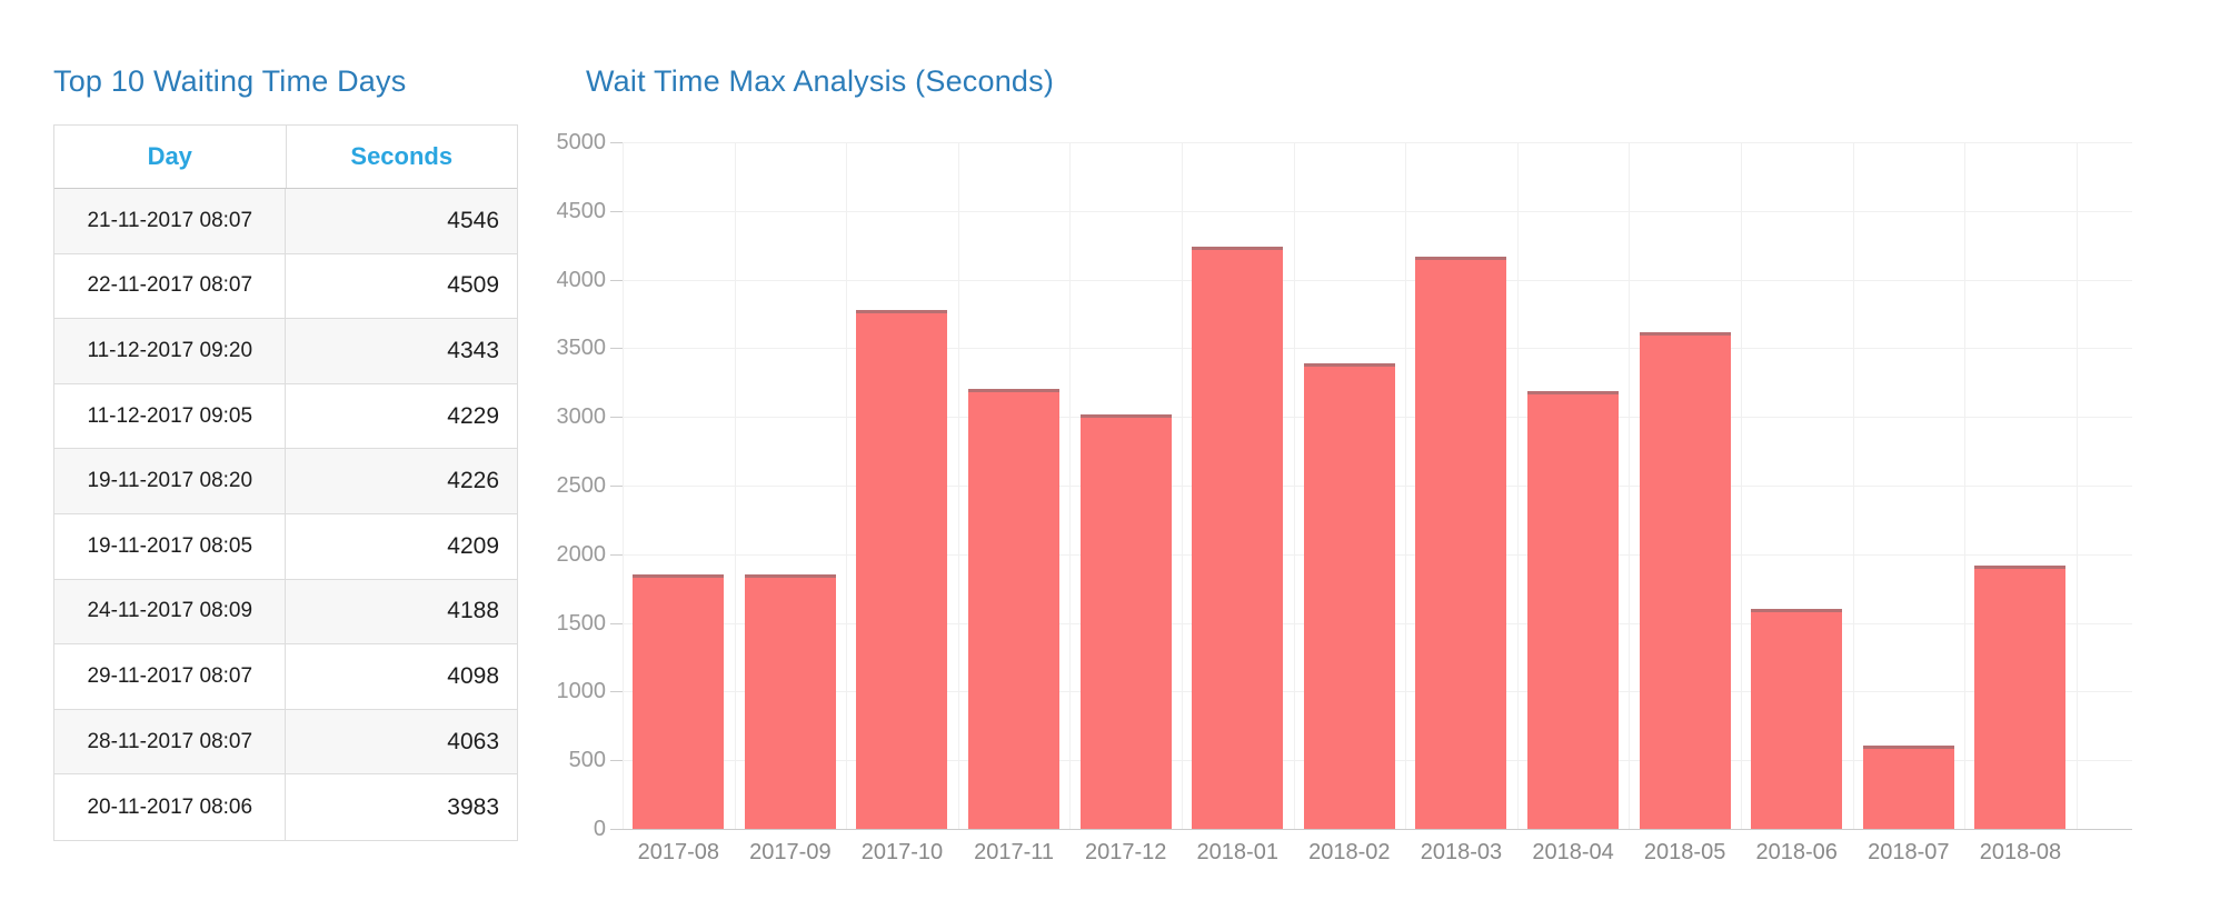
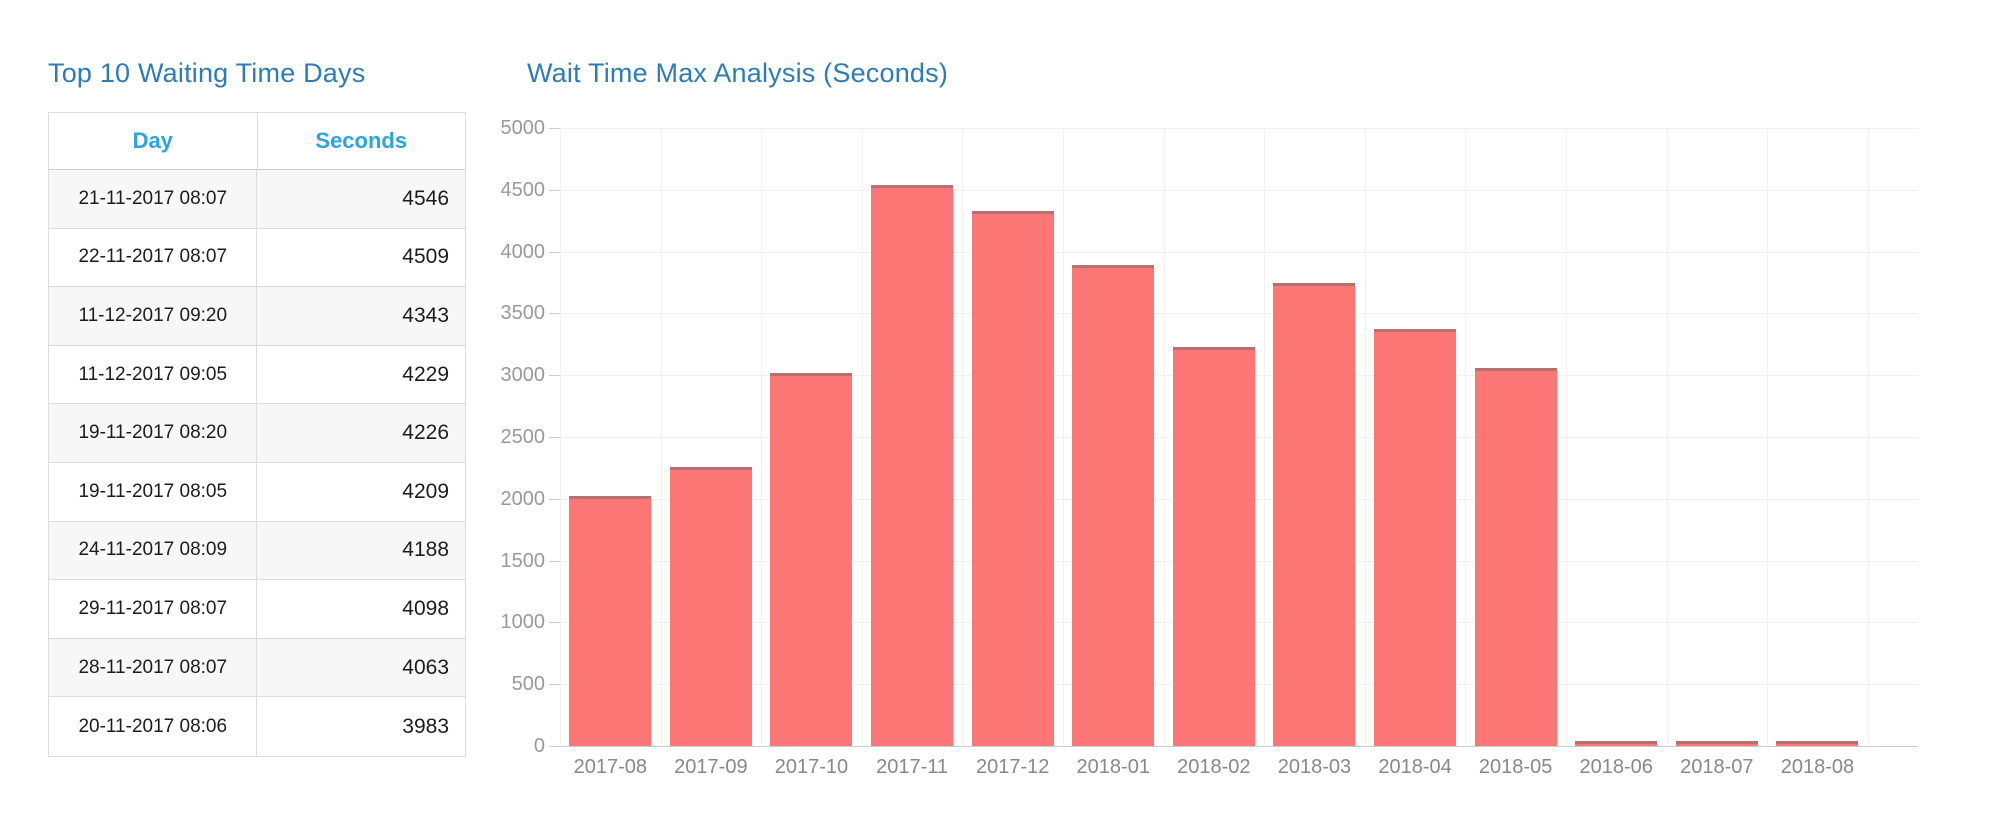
2017-08: 1850 -> 2020
2017-09: 1850 -> 2260
2017-10: 3780 -> 3020
2017-11: 3200 -> 4540
2017-12: 3020 -> 4330
2018-01: 4240 -> 3890
2018-02: 3390 -> 3230
2018-03: 4170 -> 3750
2018-04: 3190 -> 3370
2018-05: 3620 -> 3060
2018-06: 1600 -> 30
2018-07: 610 -> 30
2018-08: 1920 -> 30
